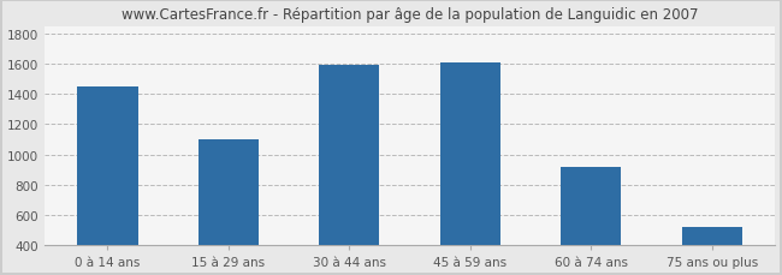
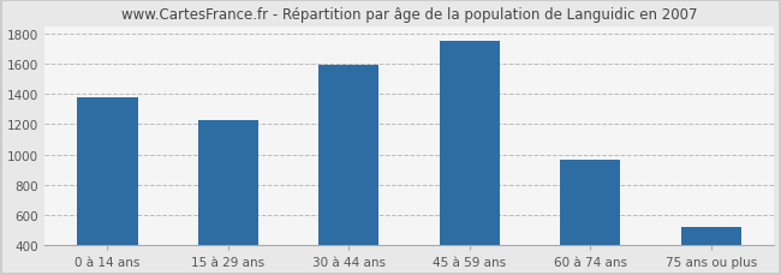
0 à 14 ans: 1450 -> 1380
15 à 29 ans: 1100 -> 1230
45 à 59 ans: 1610 -> 1750
60 à 74 ans: 920 -> 970
